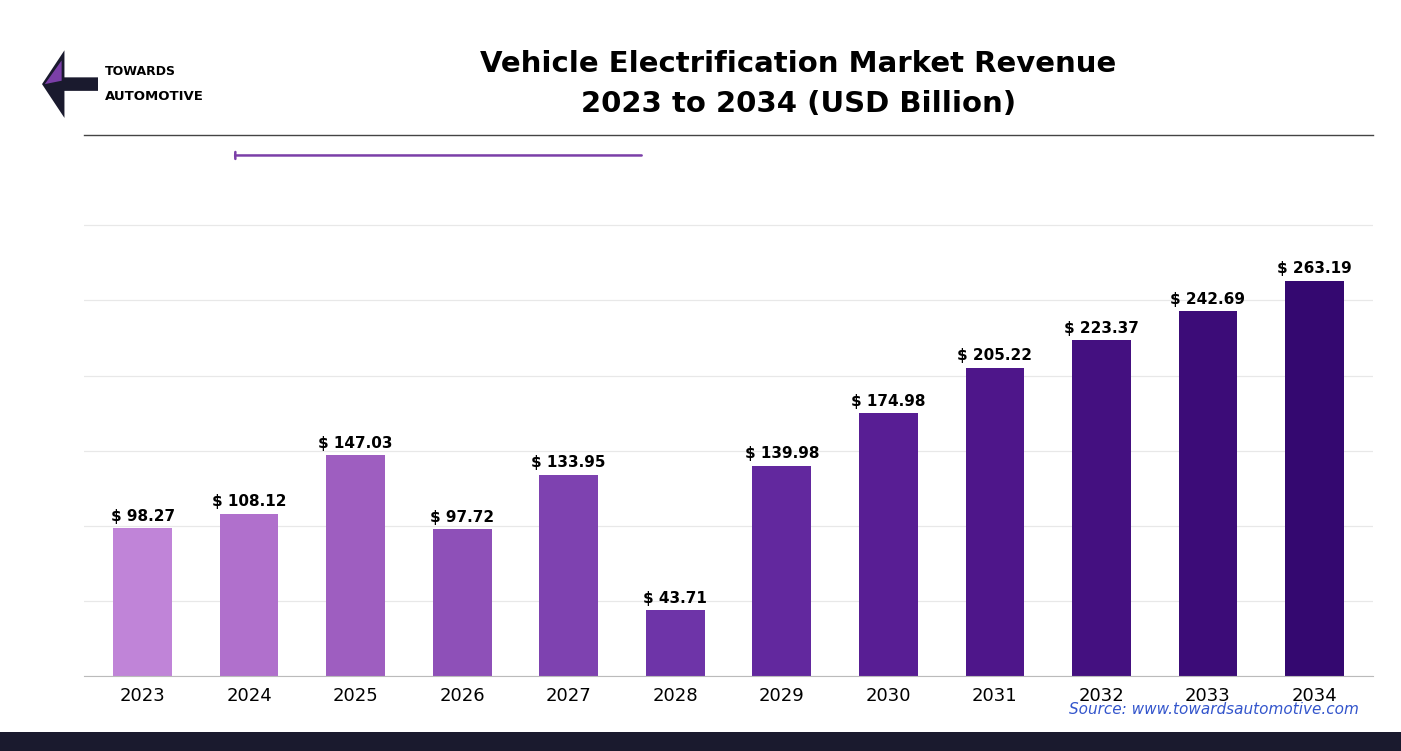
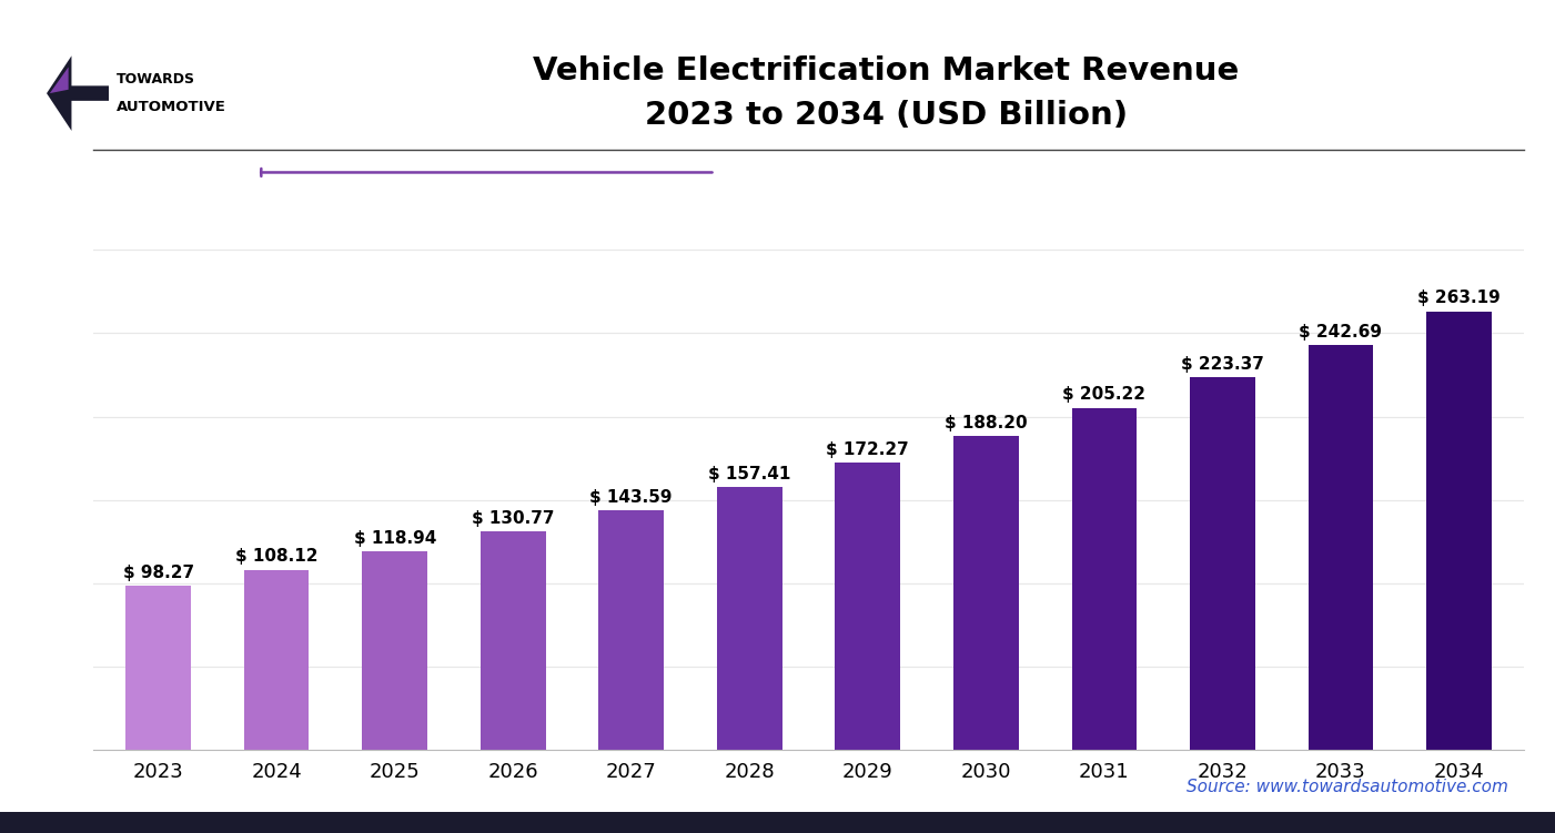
2025: 147.03 -> 118.94
2026: 97.72 -> 130.77
2027: 133.95 -> 143.59
2028: 43.71 -> 157.41
2029: 139.98 -> 172.27
2030: 174.98 -> 188.20
